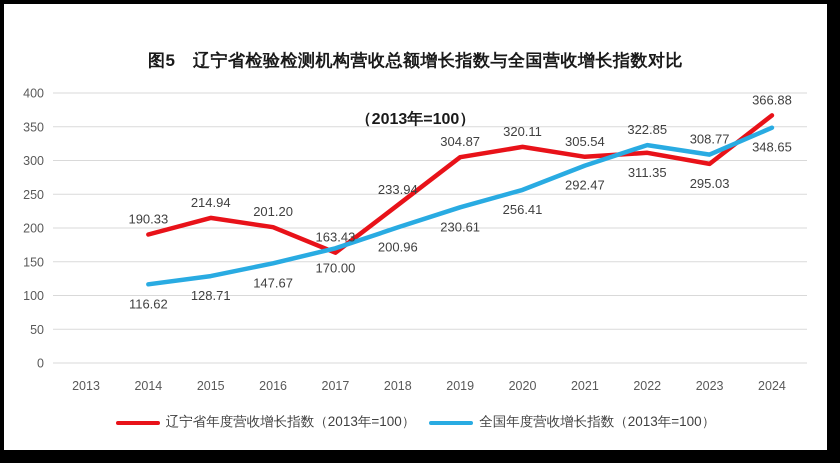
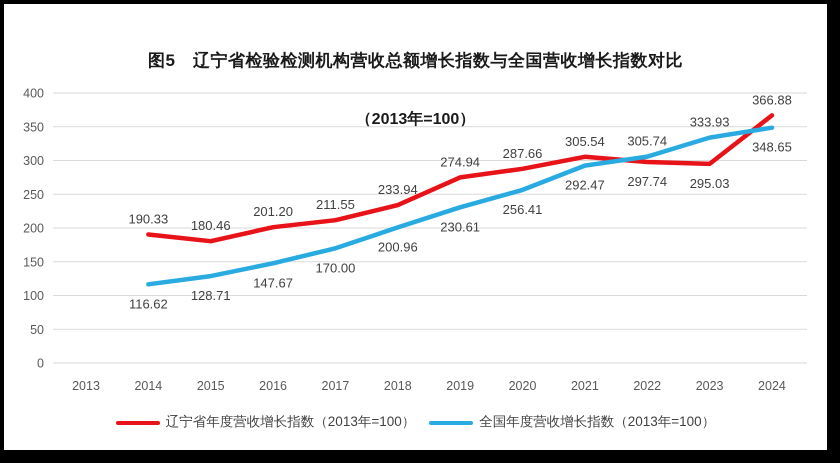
辽宁省年度营收增长指数（2013年=100）/2015: 214.94 -> 180.46
辽宁省年度营收增长指数（2013年=100）/2017: 163.43 -> 211.55
辽宁省年度营收增长指数（2013年=100）/2019: 304.87 -> 274.94
辽宁省年度营收增长指数（2013年=100）/2020: 320.11 -> 287.66
辽宁省年度营收增长指数（2013年=100）/2022: 311.35 -> 297.74
全国年度营收增长指数（2013年=100）/2022: 322.85 -> 305.74
全国年度营收增长指数（2013年=100）/2023: 308.77 -> 333.93
